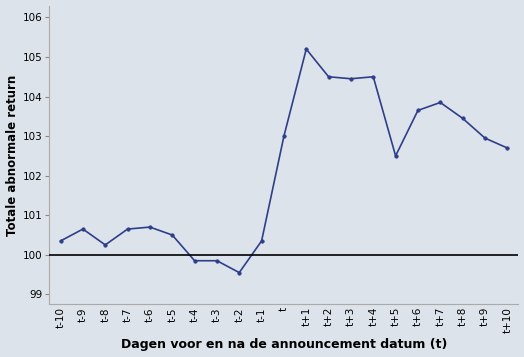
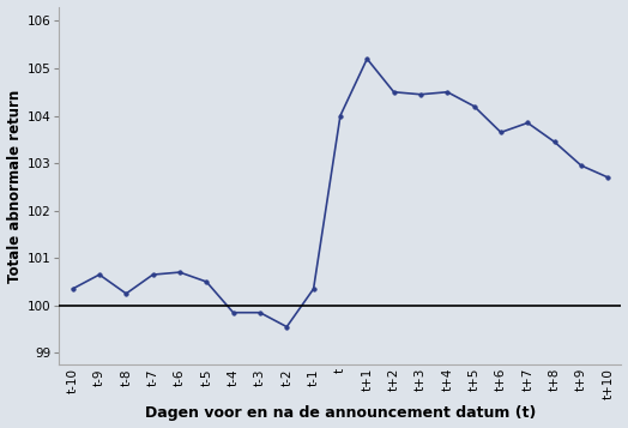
t: 103.00 -> 104.00
t+5: 102.50 -> 104.20
